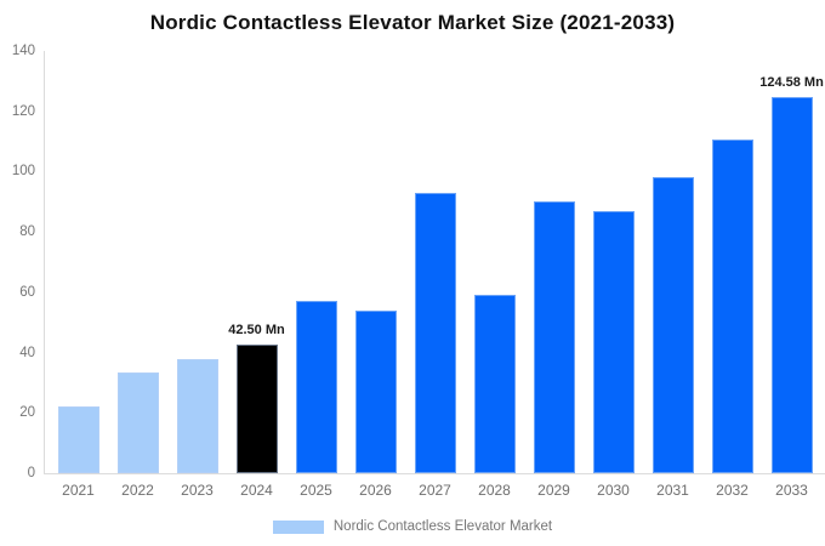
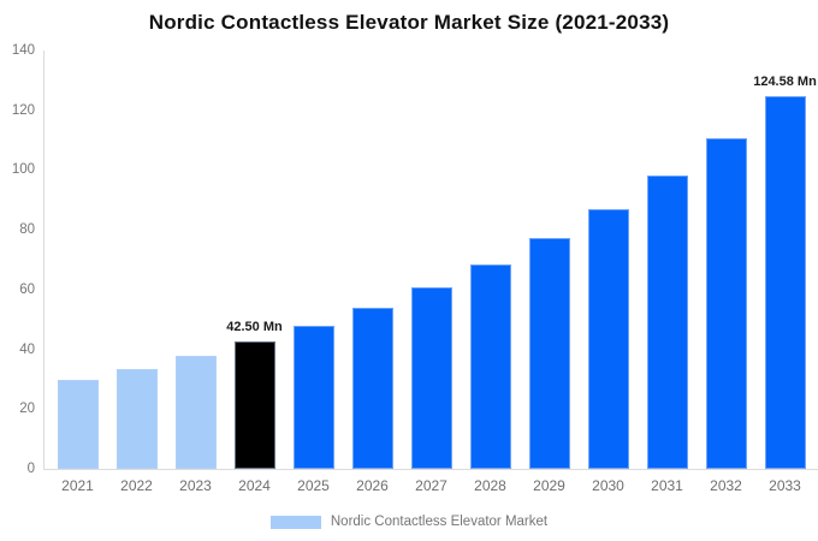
2021: 22 -> 30
2025: 57 -> 48
2027: 93 -> 61
2028: 59 -> 69
2029: 90 -> 77
